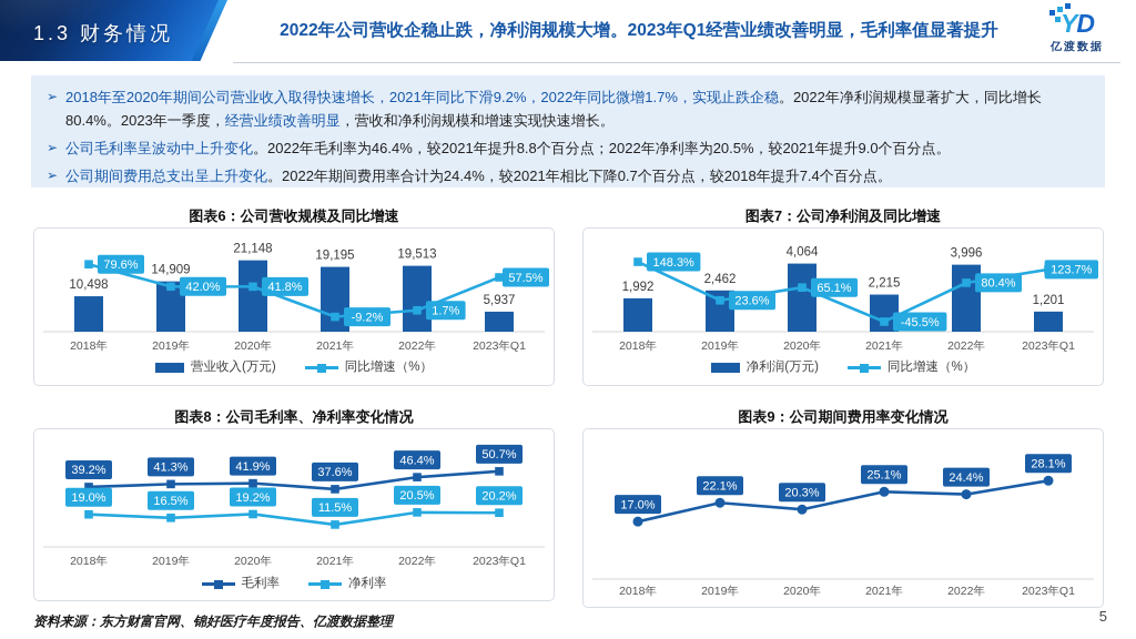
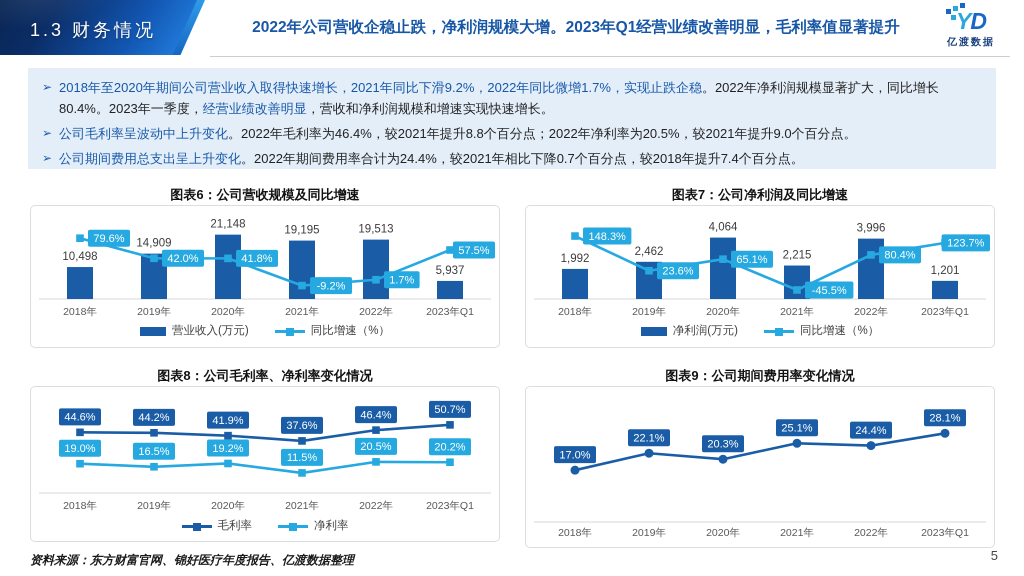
图表8：公司毛利率、净利率变化情况/毛利率/2018年: 39.2% -> 44.6%
图表8：公司毛利率、净利率变化情况/毛利率/2019年: 41.3% -> 44.2%
